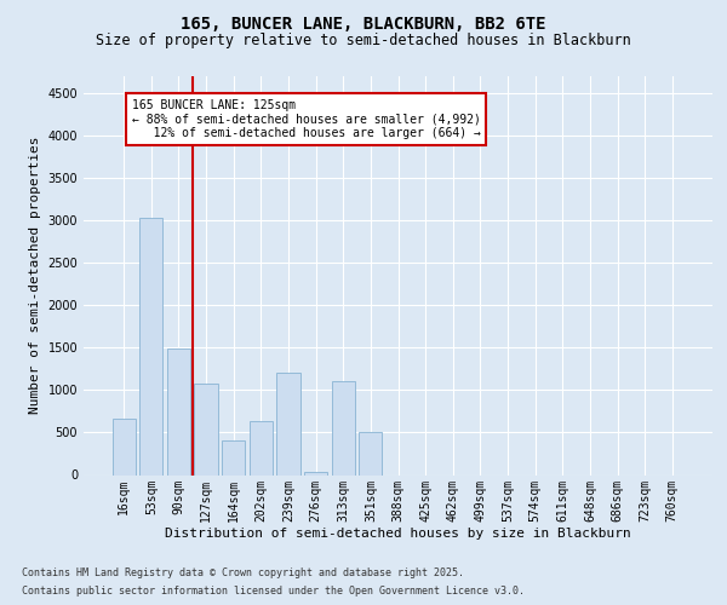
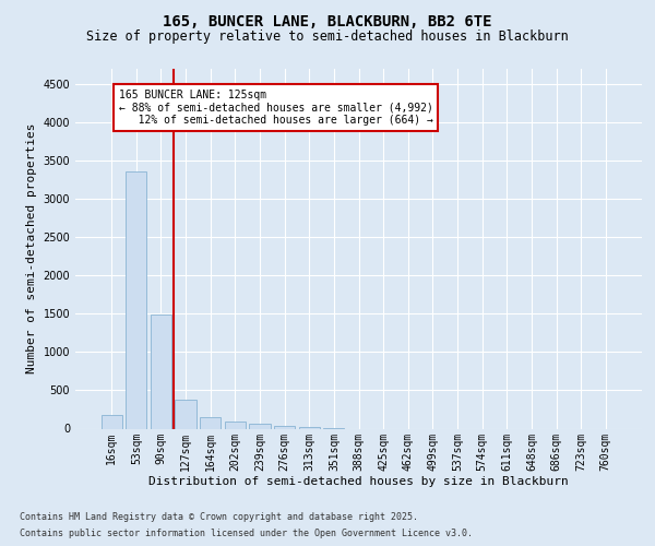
16sqm: 660 -> 180
53sqm: 3020 -> 3350
127sqm: 1080 -> 380
164sqm: 400 -> 160
202sqm: 640 -> 100
239sqm: 1200 -> 60
313sqm: 1100 -> 20
351sqm: 500 -> 0
